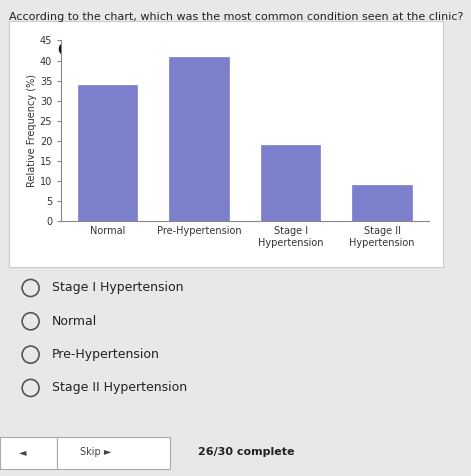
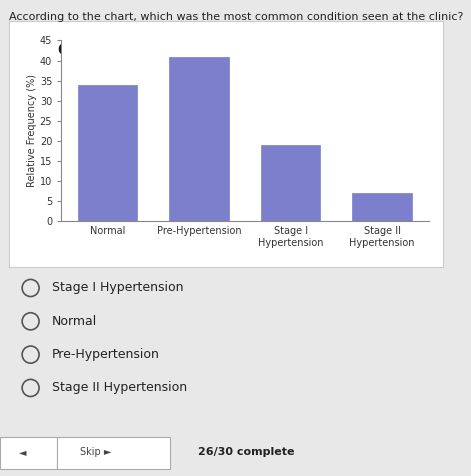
Stage II Hypertension: 9 -> 7
